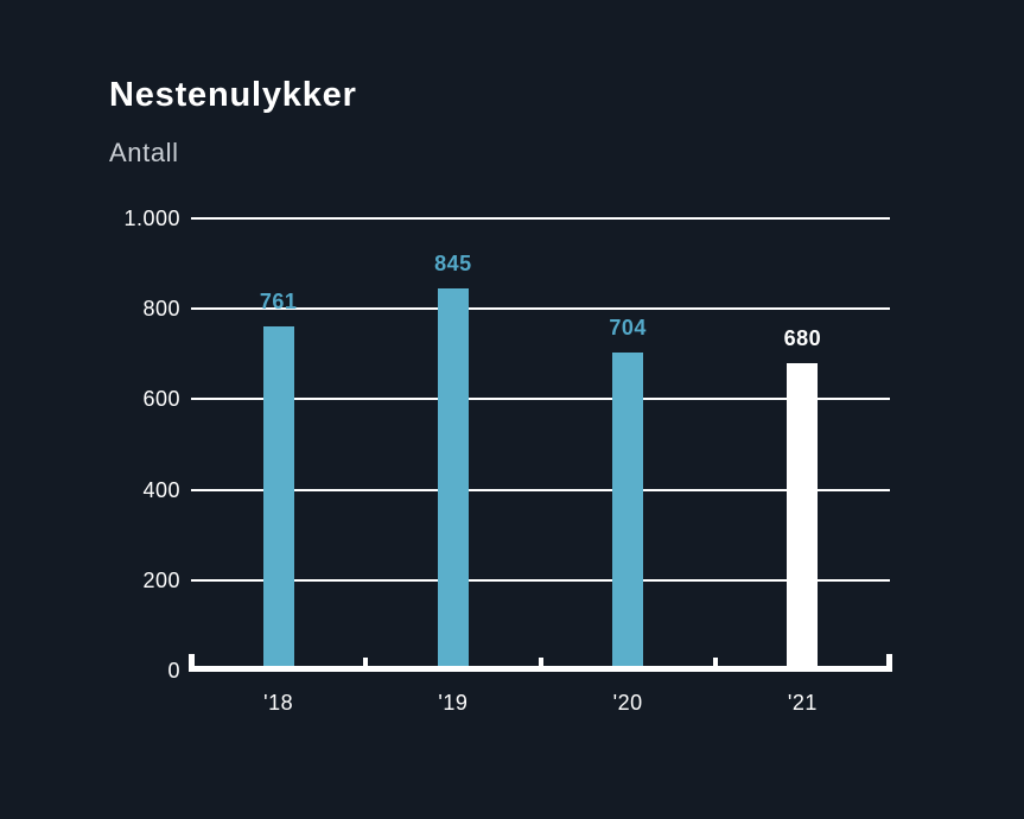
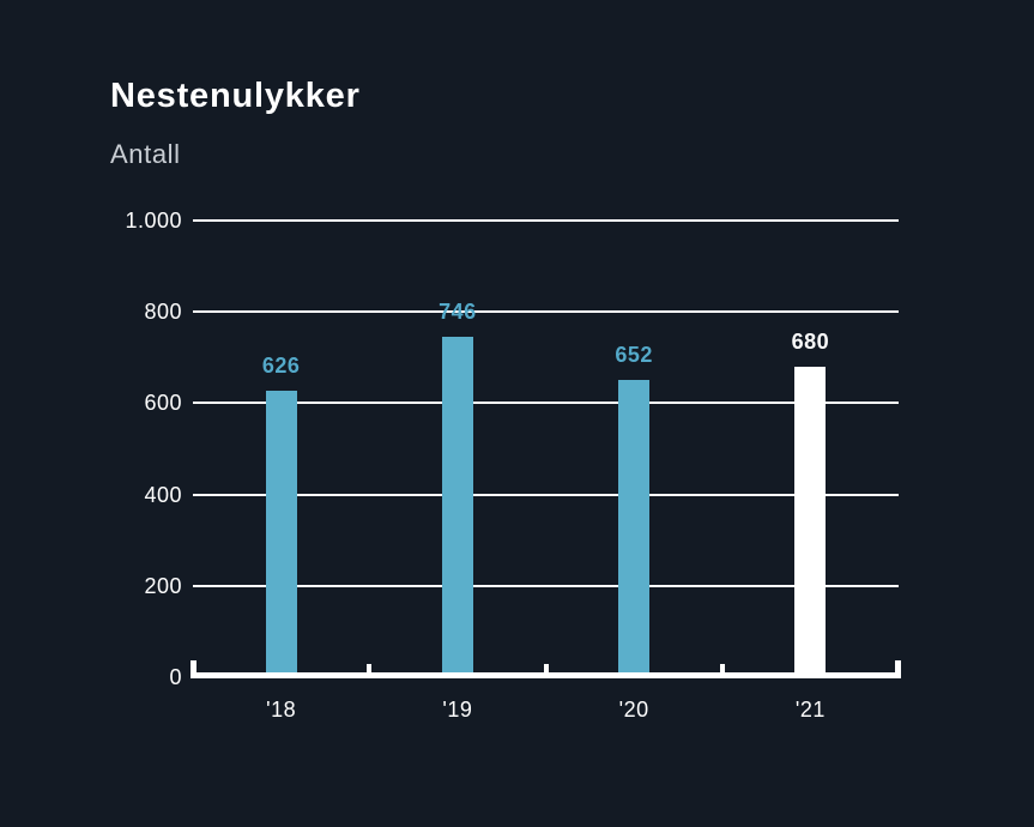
'18: 761 -> 626
'19: 845 -> 746
'20: 704 -> 652
